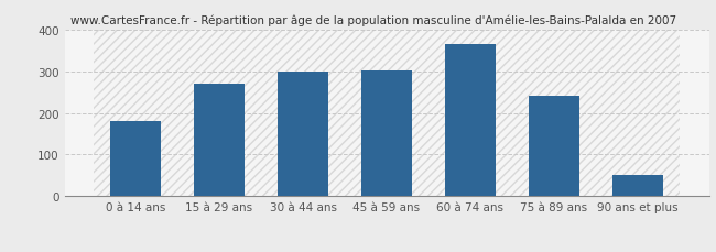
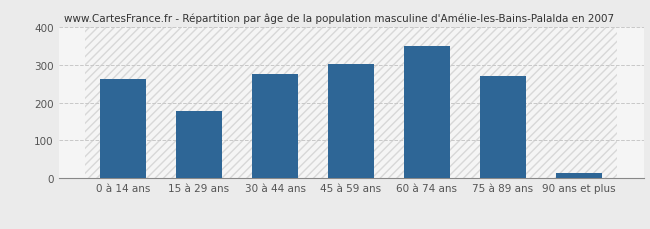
0 à 14 ans: 180 -> 263
15 à 29 ans: 270 -> 178
30 à 44 ans: 300 -> 275
60 à 74 ans: 365 -> 348
75 à 89 ans: 240 -> 271
90 ans et plus: 50 -> 15
